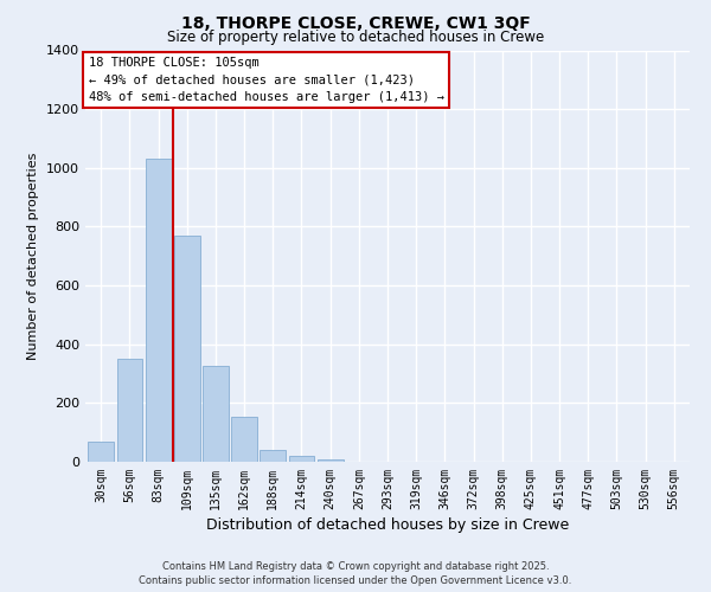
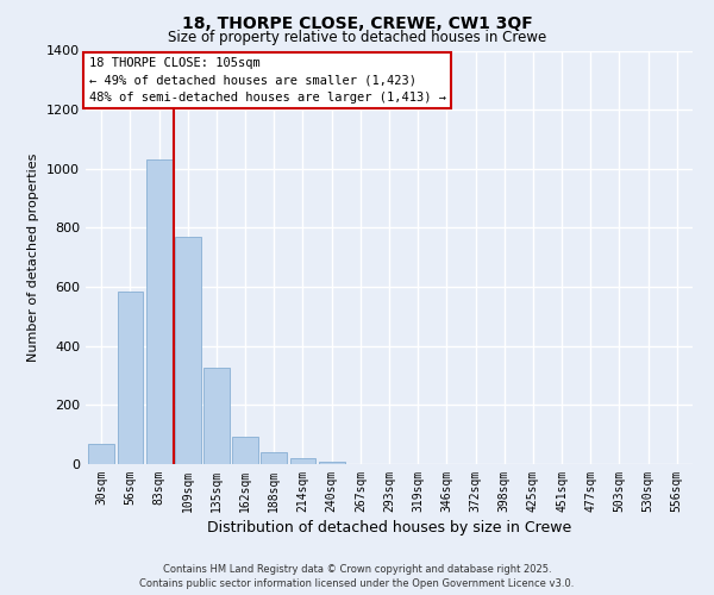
56sqm: 350 -> 585
162sqm: 155 -> 93
